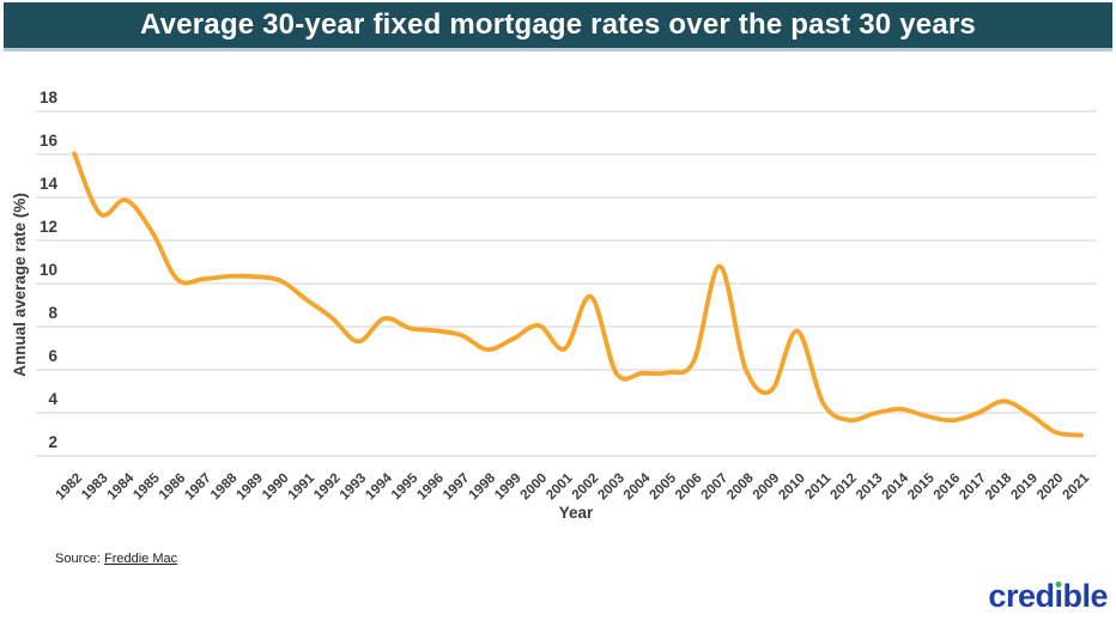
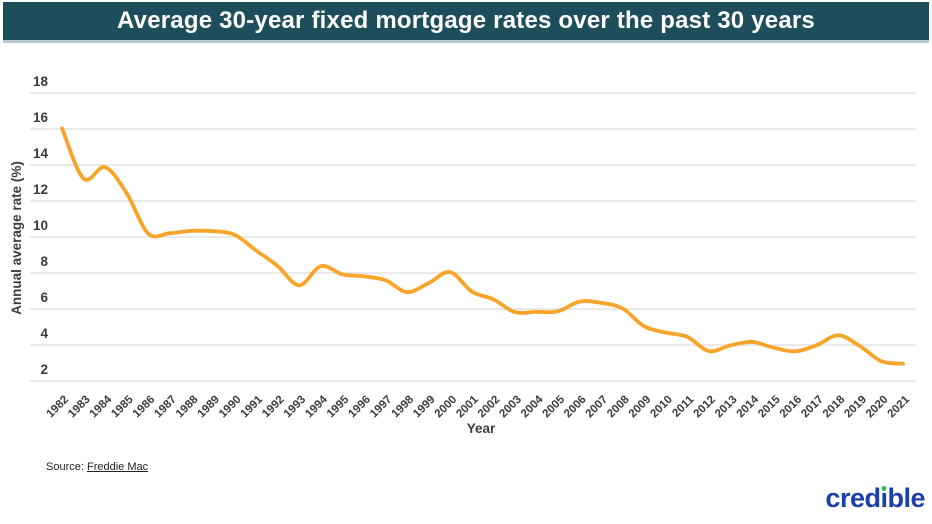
2002: 9.4 -> 6.5
2007: 10.8 -> 6.3
2010: 7.8 -> 4.7
